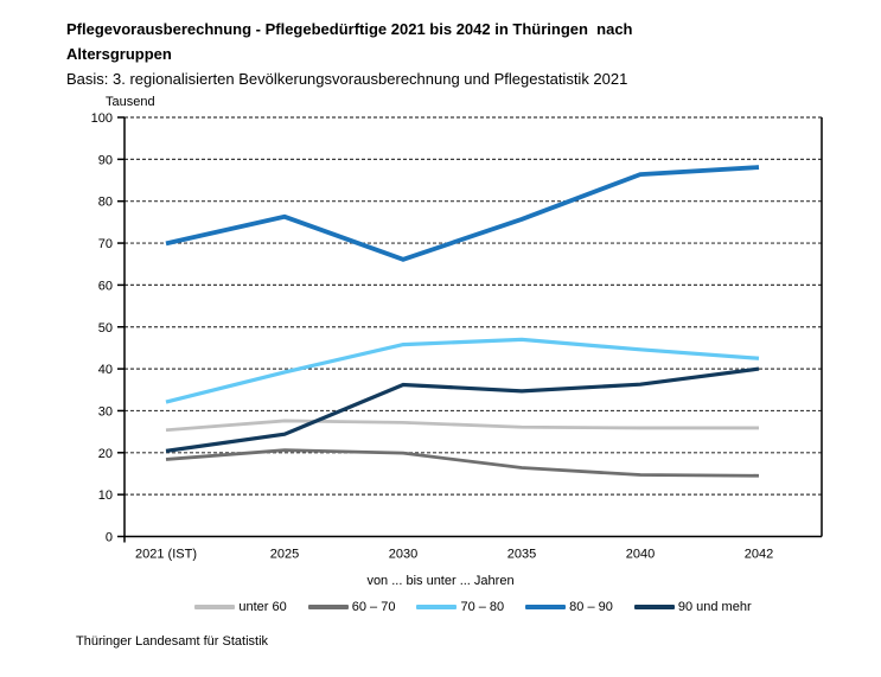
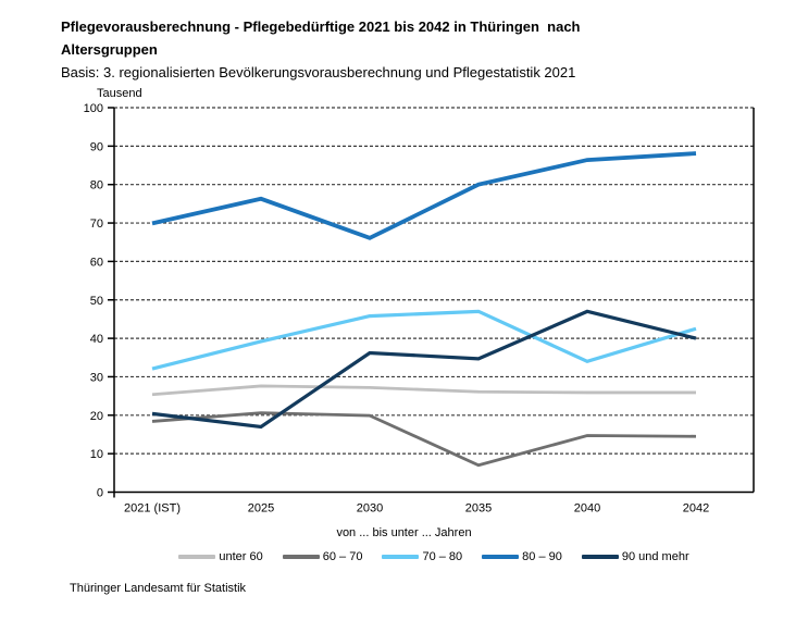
90 und mehr/2025: 24 -> 17
60 – 70/2035: 16 -> 7
80 – 90/2035: 76 -> 80
70 – 80/2040: 45 -> 34
90 und mehr/2040: 36 -> 47
